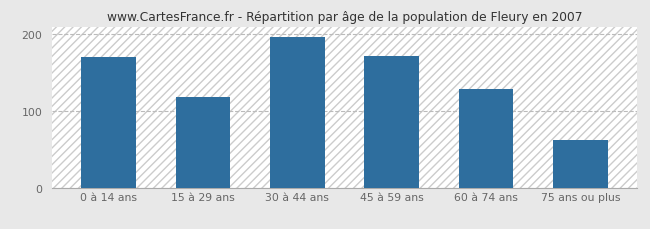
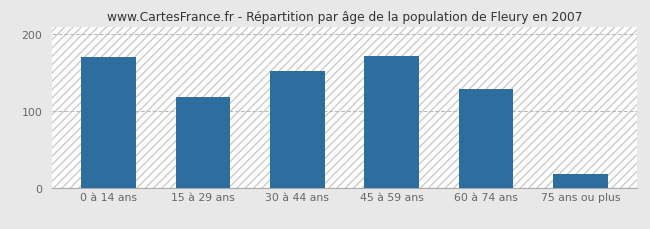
30 à 44 ans: 197 -> 152
75 ans ou plus: 62 -> 18
